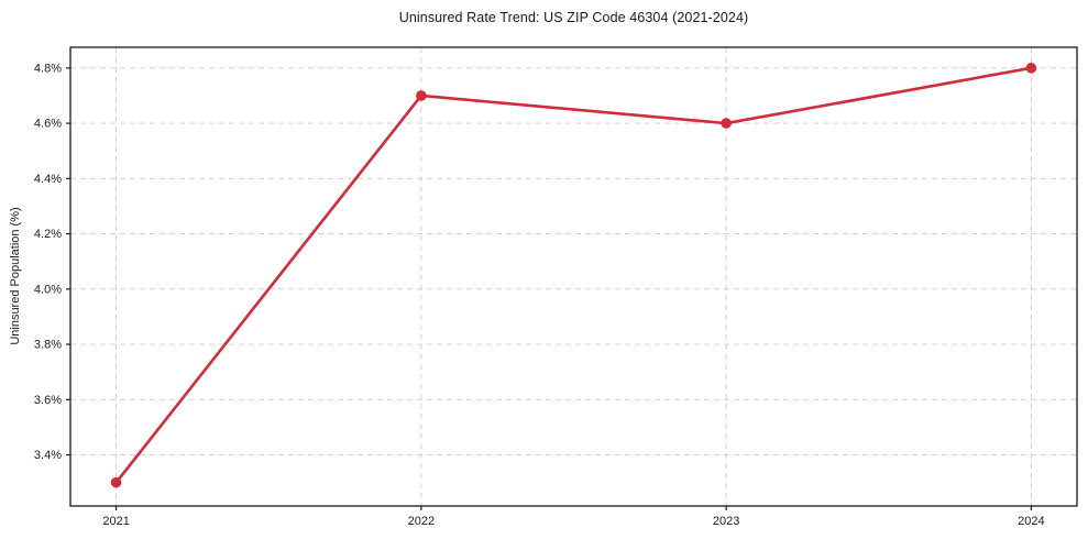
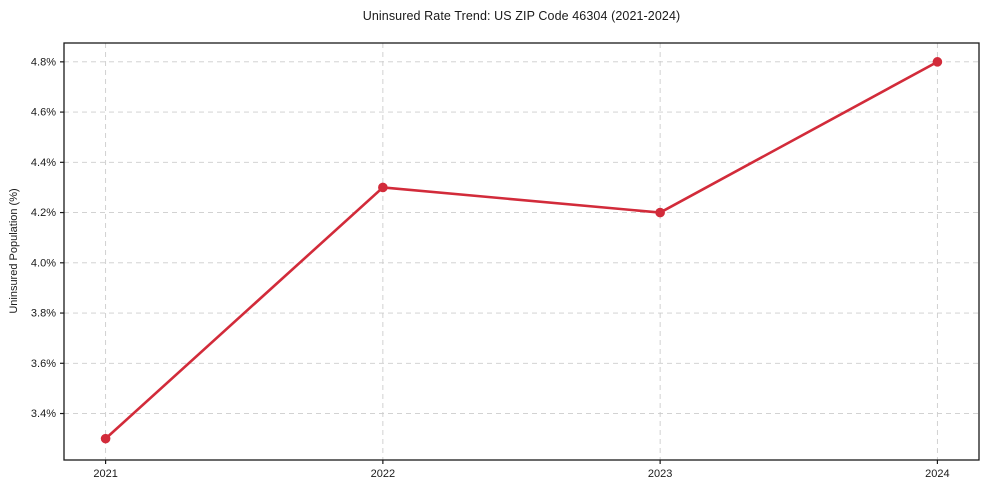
2022: 4.7% -> 4.3%
2023: 4.6% -> 4.2%
